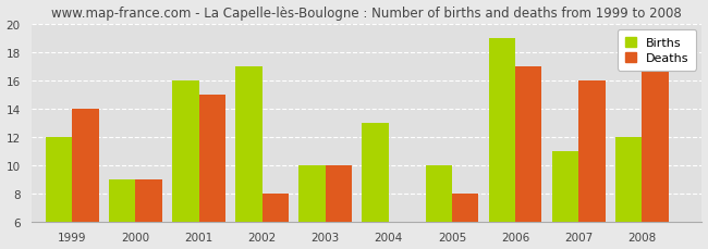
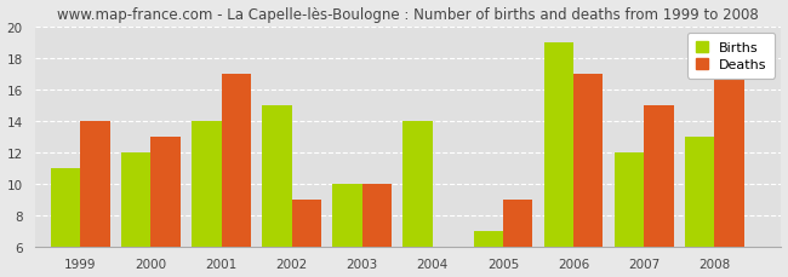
Births/1999: 12 -> 11
Births/2000: 9 -> 12
Deaths/2000: 9 -> 13
Births/2001: 16 -> 14
Deaths/2001: 15 -> 17
Births/2002: 17 -> 15
Deaths/2002: 8 -> 9
Births/2004: 13 -> 14
Births/2005: 10 -> 7
Deaths/2005: 8 -> 9
Births/2007: 11 -> 12
Deaths/2007: 16 -> 15
Births/2008: 12 -> 13
